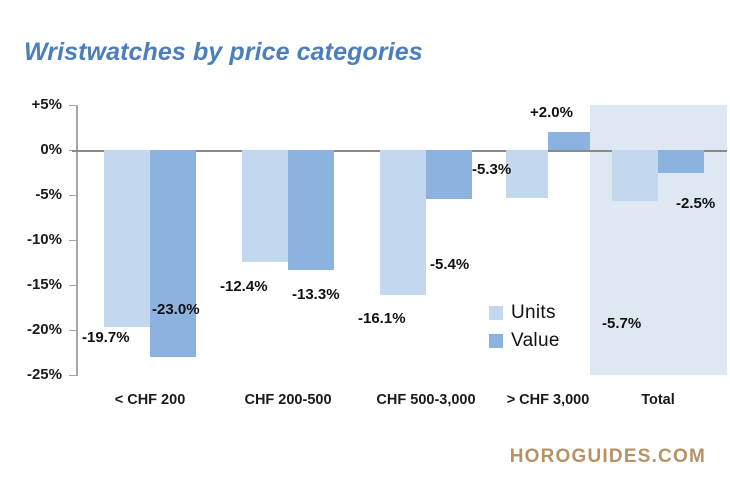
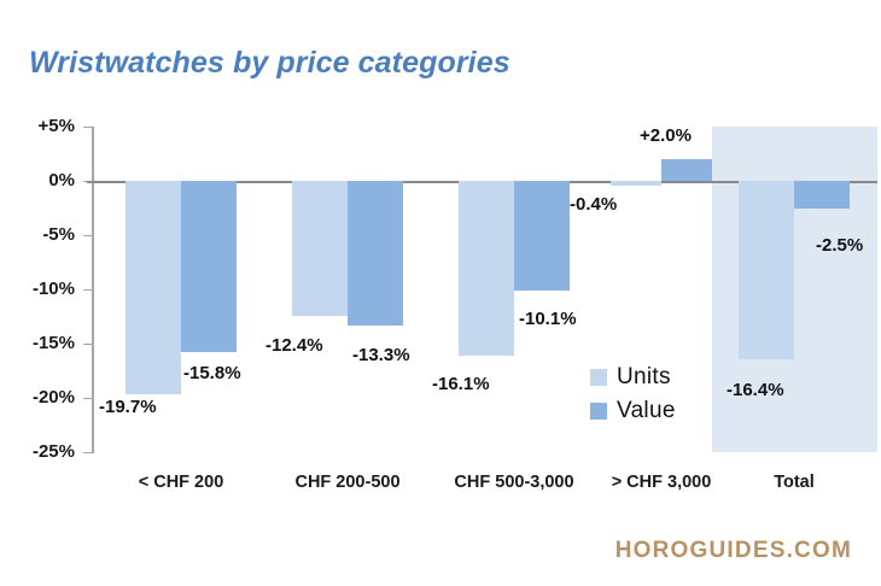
Value/< CHF 200: -23.0% -> -15.8%
Value/CHF 500-3,000: -5.4% -> -10.1%
Units/> CHF 3,000: -5.3% -> -0.4%
Units/Total: -5.7% -> -16.4%
